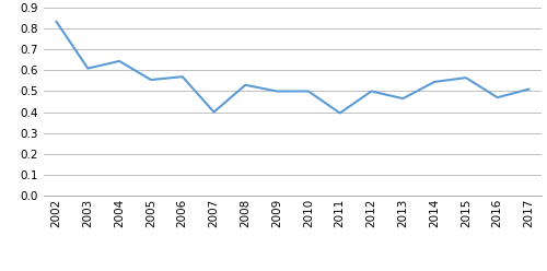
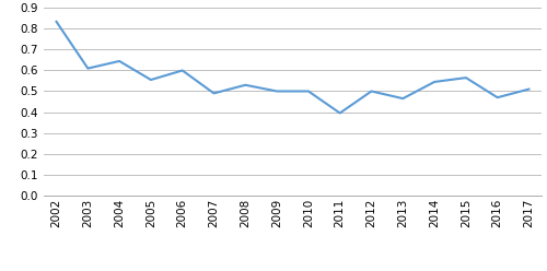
2006: 0.57 -> 0.60
2007: 0.40 -> 0.49
